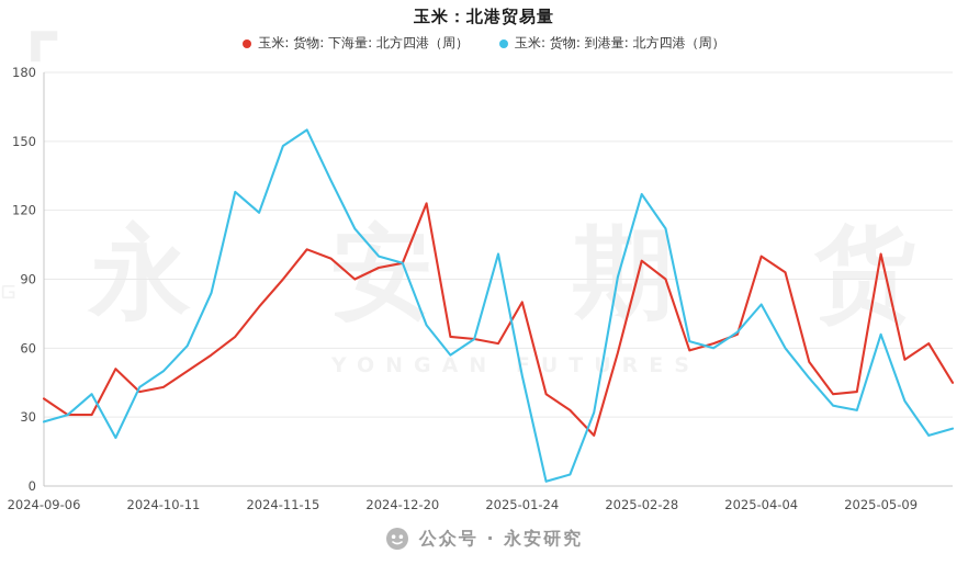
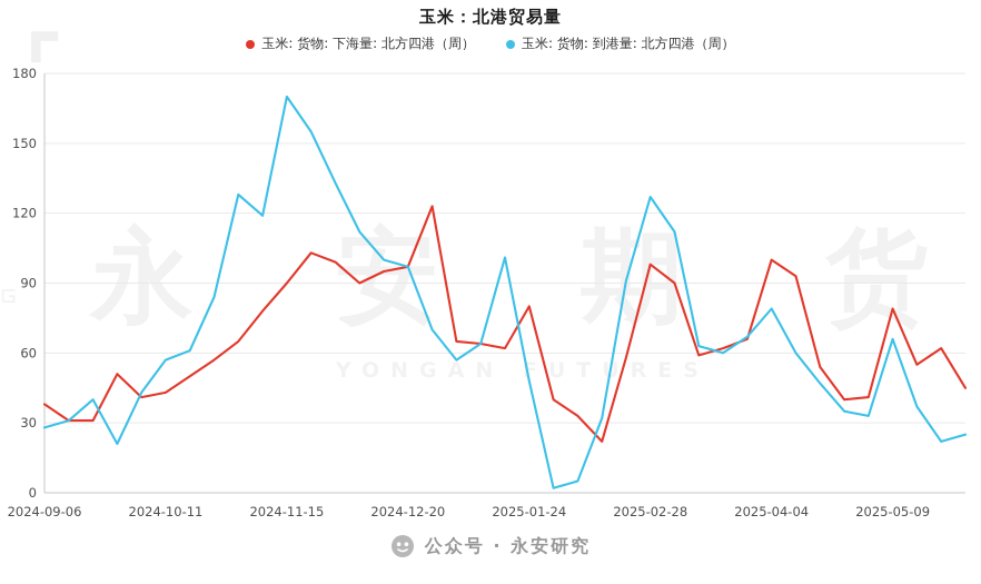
玉米: 货物: 到港量: 北方四港（周）/2024-10-11: 50 -> 57
玉米: 货物: 到港量: 北方四港（周）/2024-11-15: 148 -> 170
玉米: 货物: 下海量: 北方四港（周）/2025-05-09: 101 -> 79
